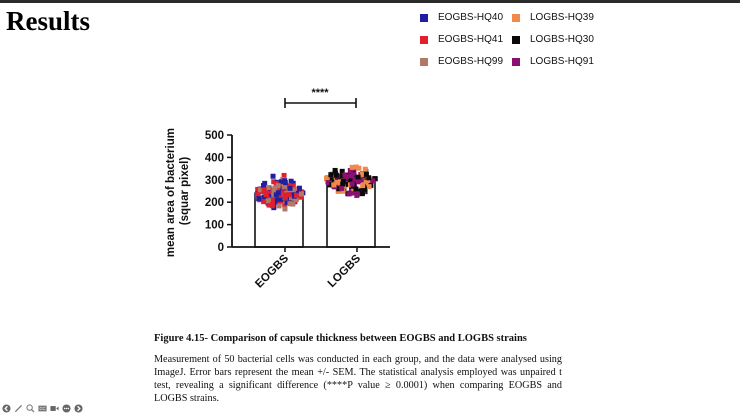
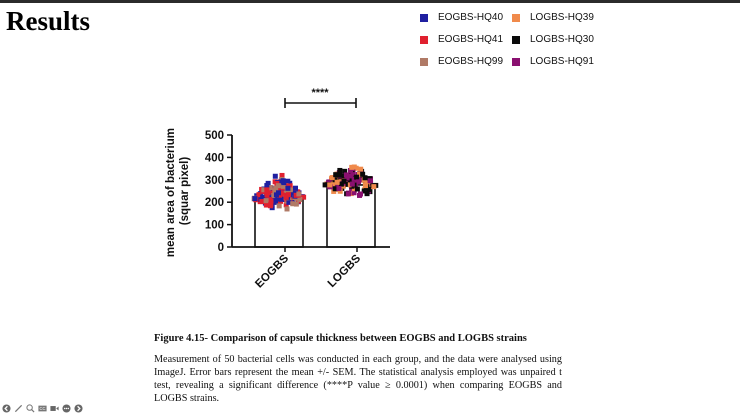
EOGBS: 240 -> 220
LOGBS: 300 -> 280
